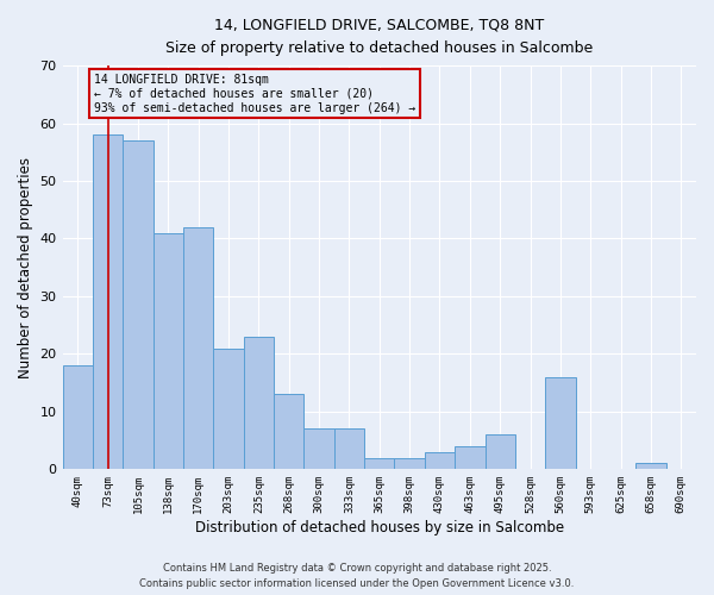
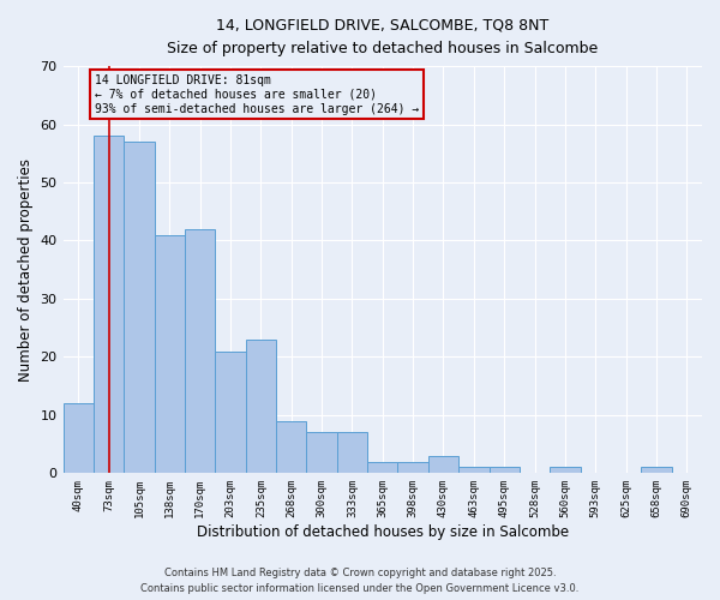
40sqm: 18 -> 12
268sqm: 13 -> 9
463sqm: 4 -> 1
495sqm: 6 -> 1
560sqm: 16 -> 1
